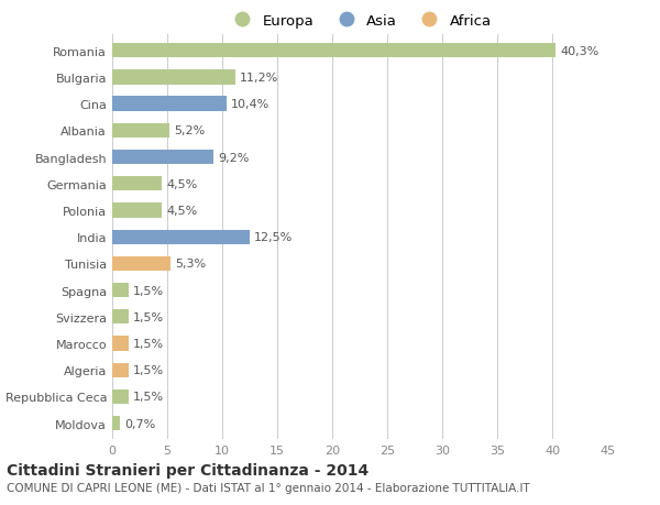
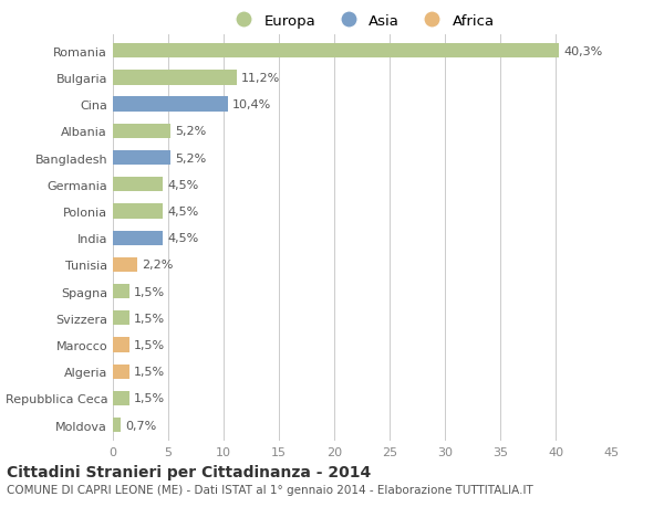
Bangladesh: 9,2% -> 5,2%
India: 12,5% -> 4,5%
Tunisia: 5,3% -> 2,2%
